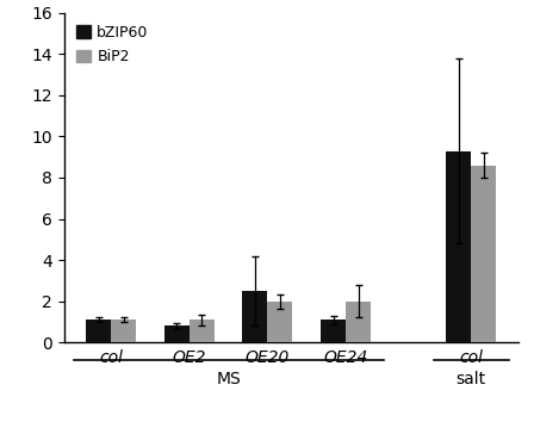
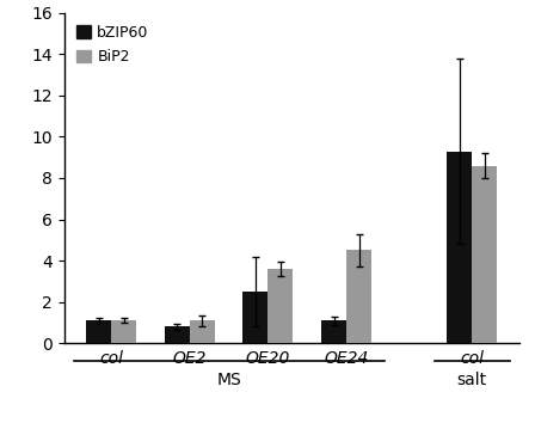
BiP2/OE20: 2.0 -> 3.6
BiP2/OE24: 2.0 -> 4.5
